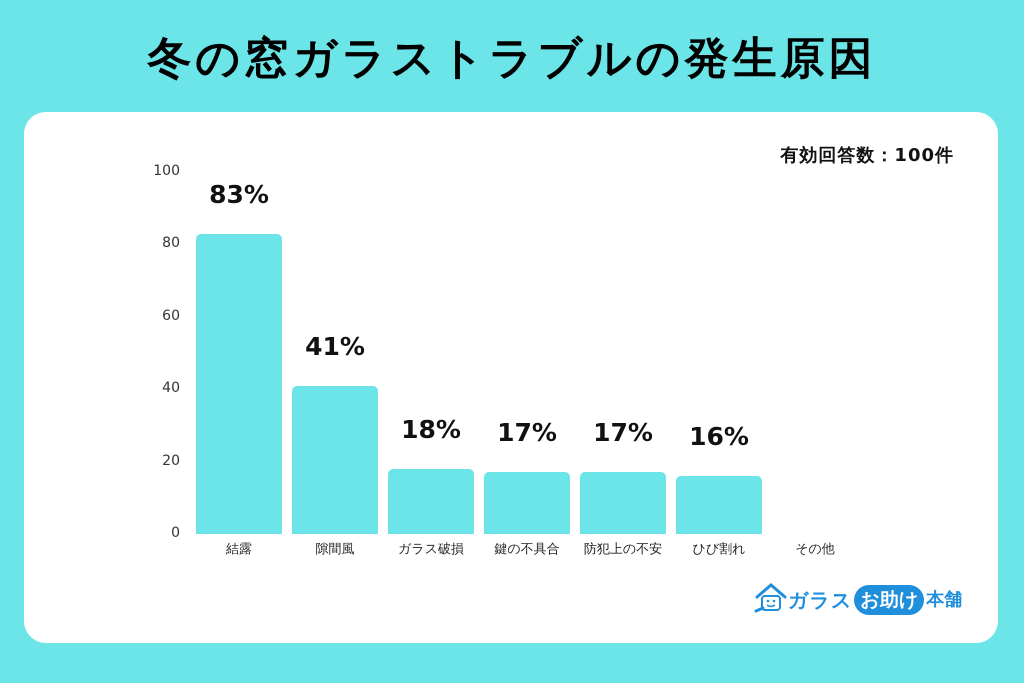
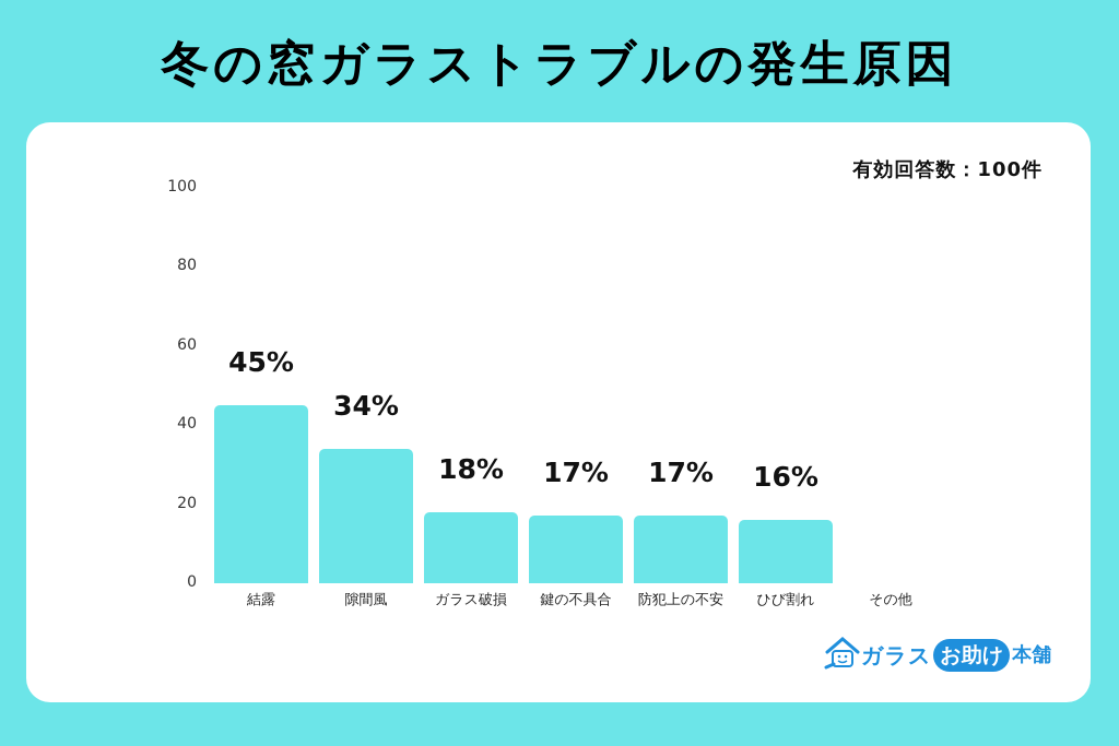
結露: 83% -> 45%
隙間風: 41% -> 34%
